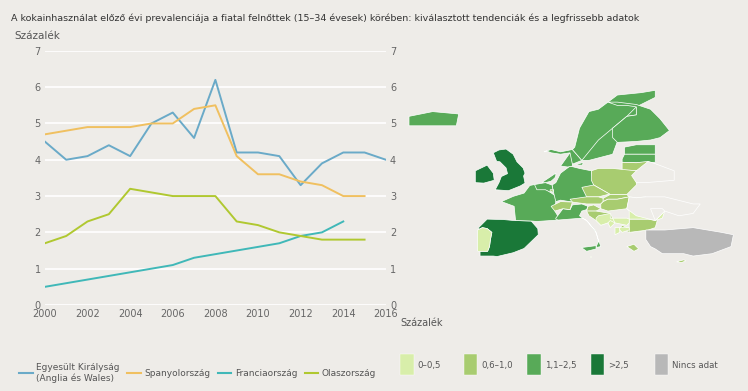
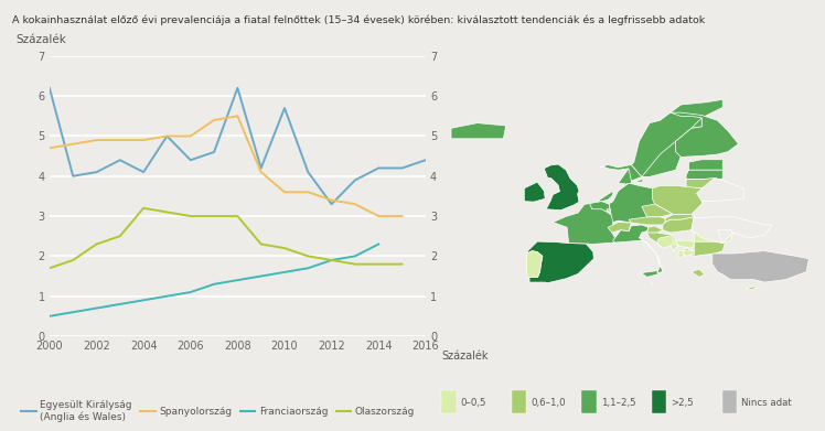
Egyesült Királyság (Anglia és Wales)/2000: 4.5 -> 6.2
Egyesült Királyság (Anglia és Wales)/2006: 5.3 -> 4.4
Egyesült Királyság (Anglia és Wales)/2010: 4.2 -> 5.7
Egyesült Királyság (Anglia és Wales)/2016: 4.0 -> 4.4
